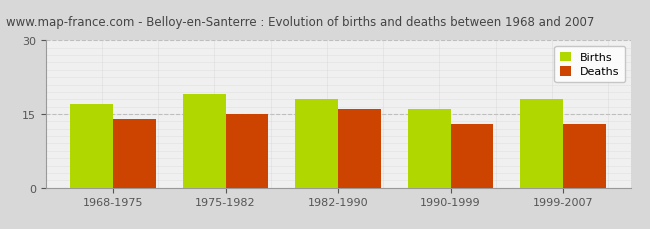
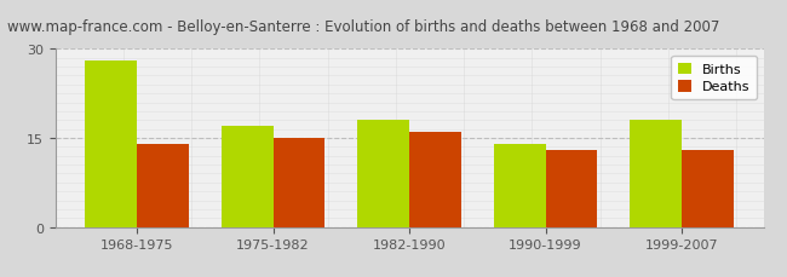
Births/1968-1975: 17 -> 28
Births/1975-1982: 19 -> 17
Births/1990-1999: 16 -> 14
